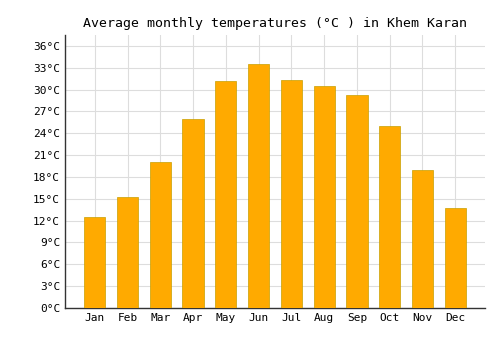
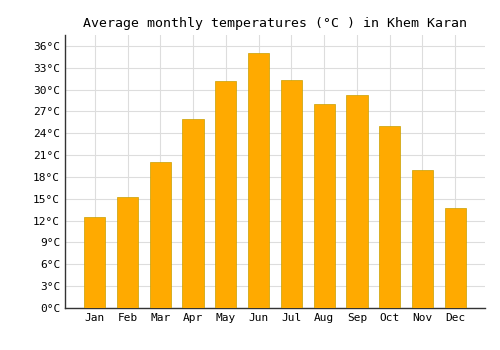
Jun: 33.5°C -> 35.0°C
Aug: 30.5°C -> 28.0°C
